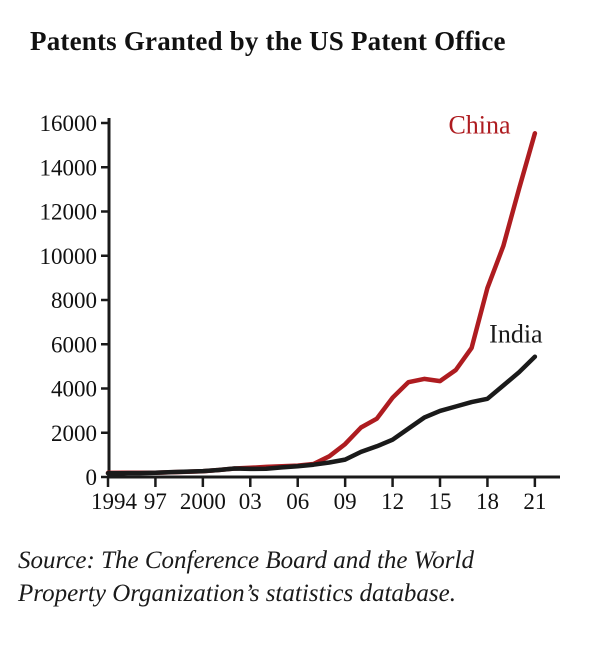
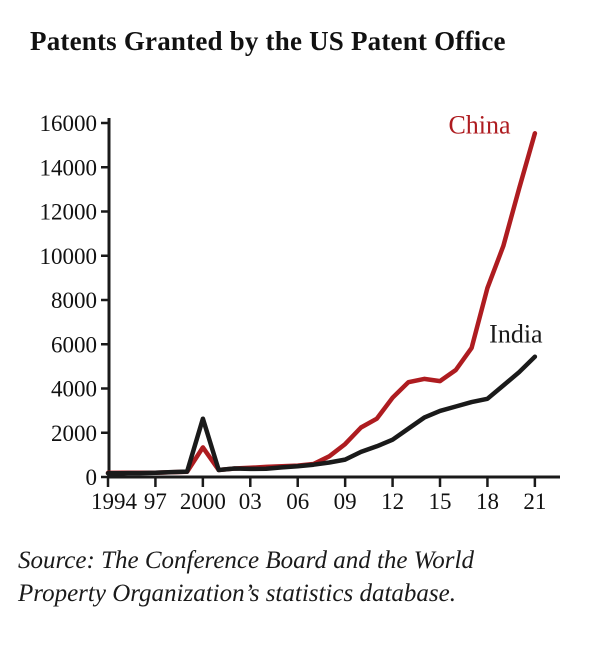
China/2000: 100 -> 1200
India/2000: 100 -> 2500
